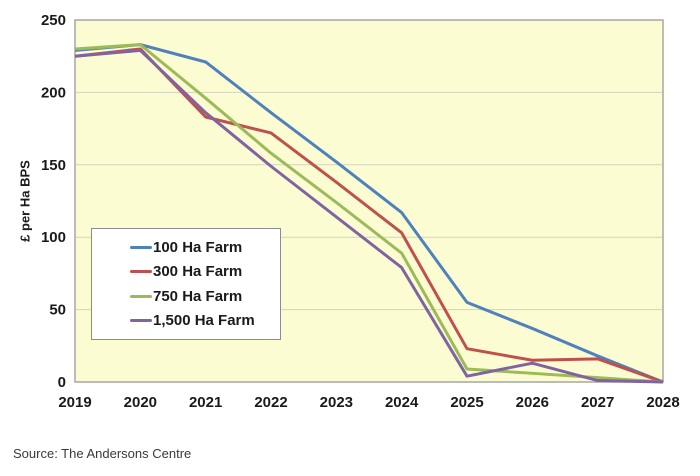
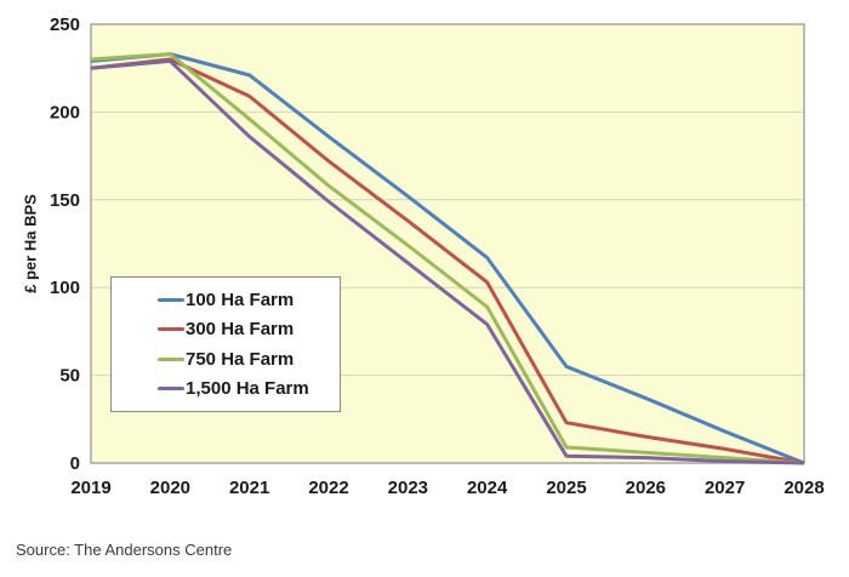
300 Ha Farm/2021: 183 -> 209
1,500 Ha Farm/2026: 13 -> 3
300 Ha Farm/2027: 16 -> 8
